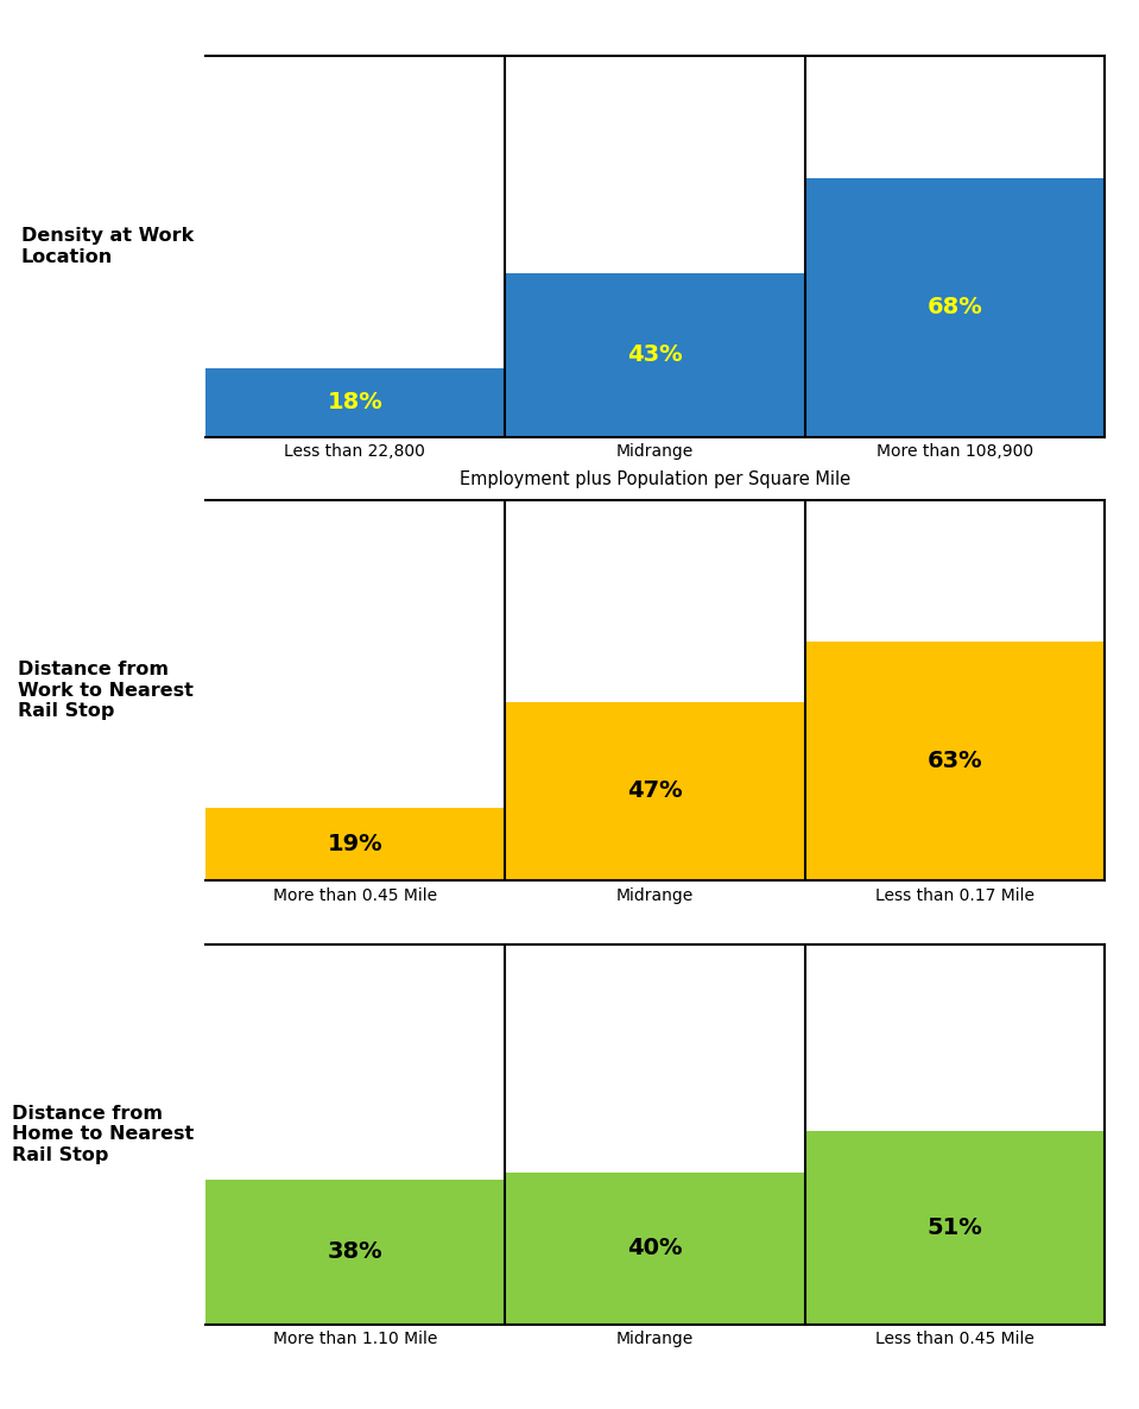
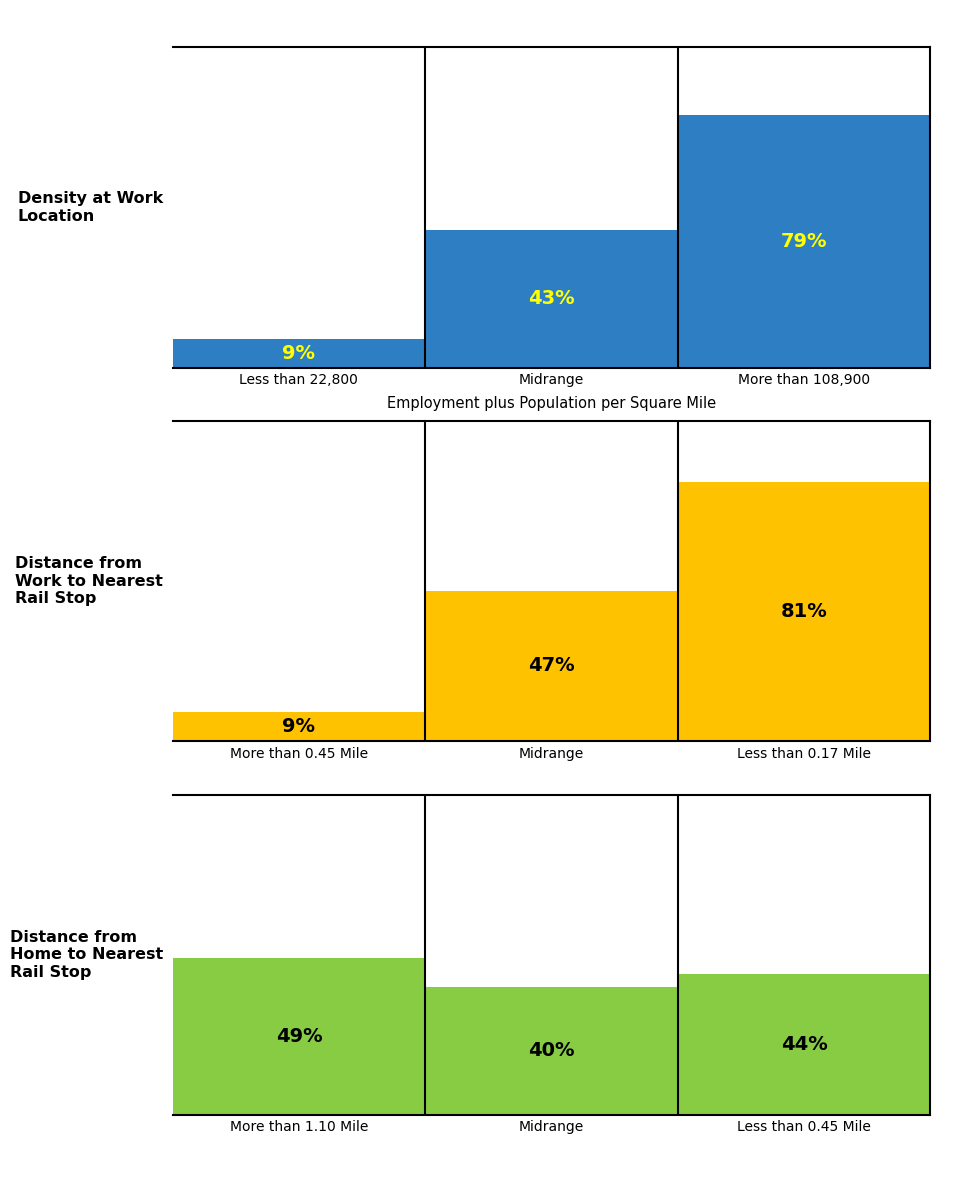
Less than 22,800: 18% -> 9%
More than 108,900: 68% -> 79%
More than 0.45 Mile: 19% -> 9%
Less than 0.17 Mile: 63% -> 81%
More than 1.10 Mile: 38% -> 49%
Less than 0.45 Mile: 51% -> 44%
